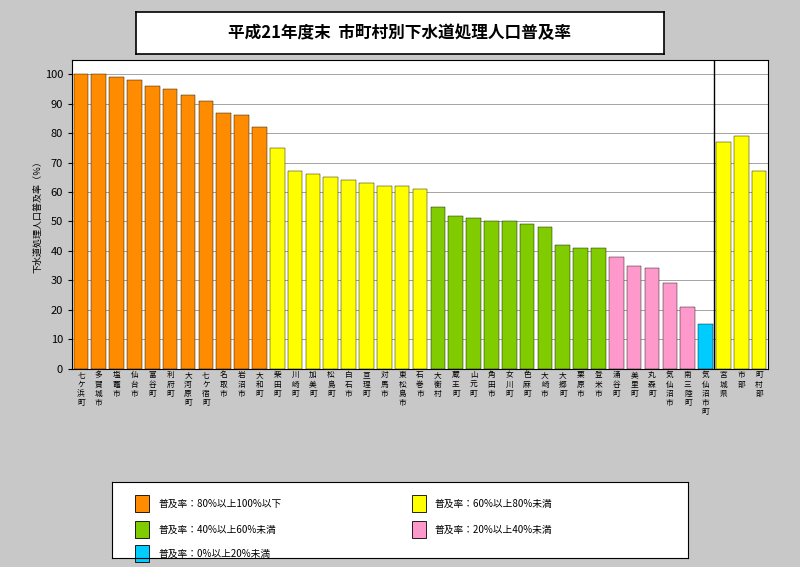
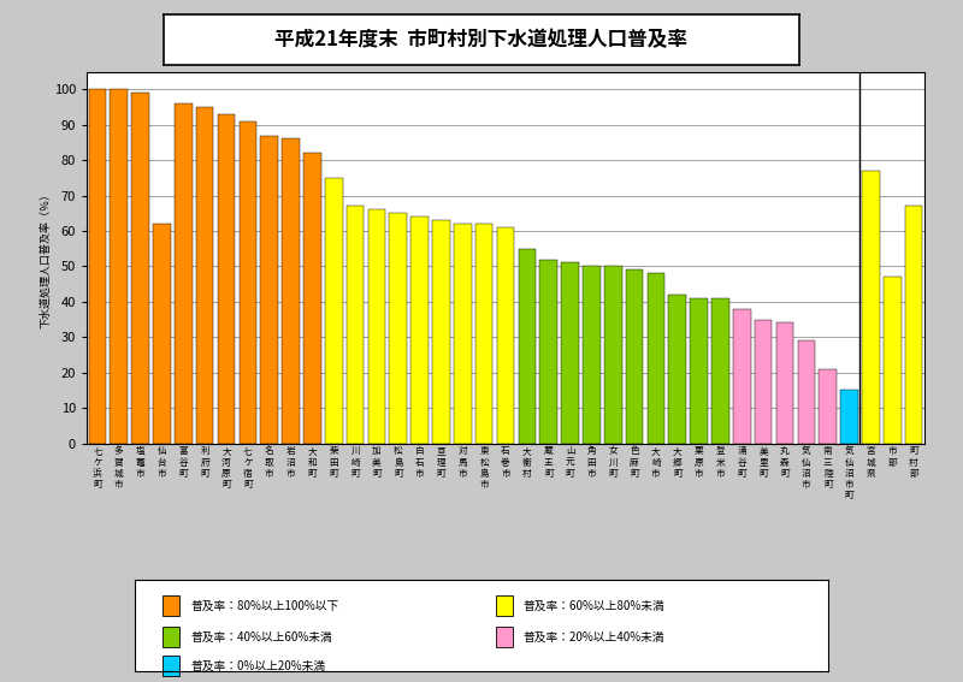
仙 台 市: 98 -> 62
市 部: 79 -> 47
